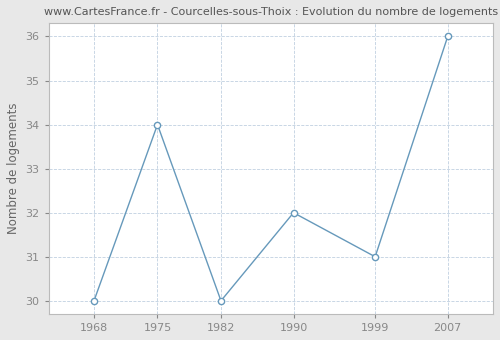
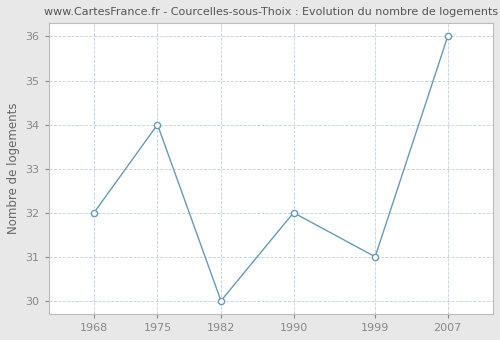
1968: 30 -> 32
